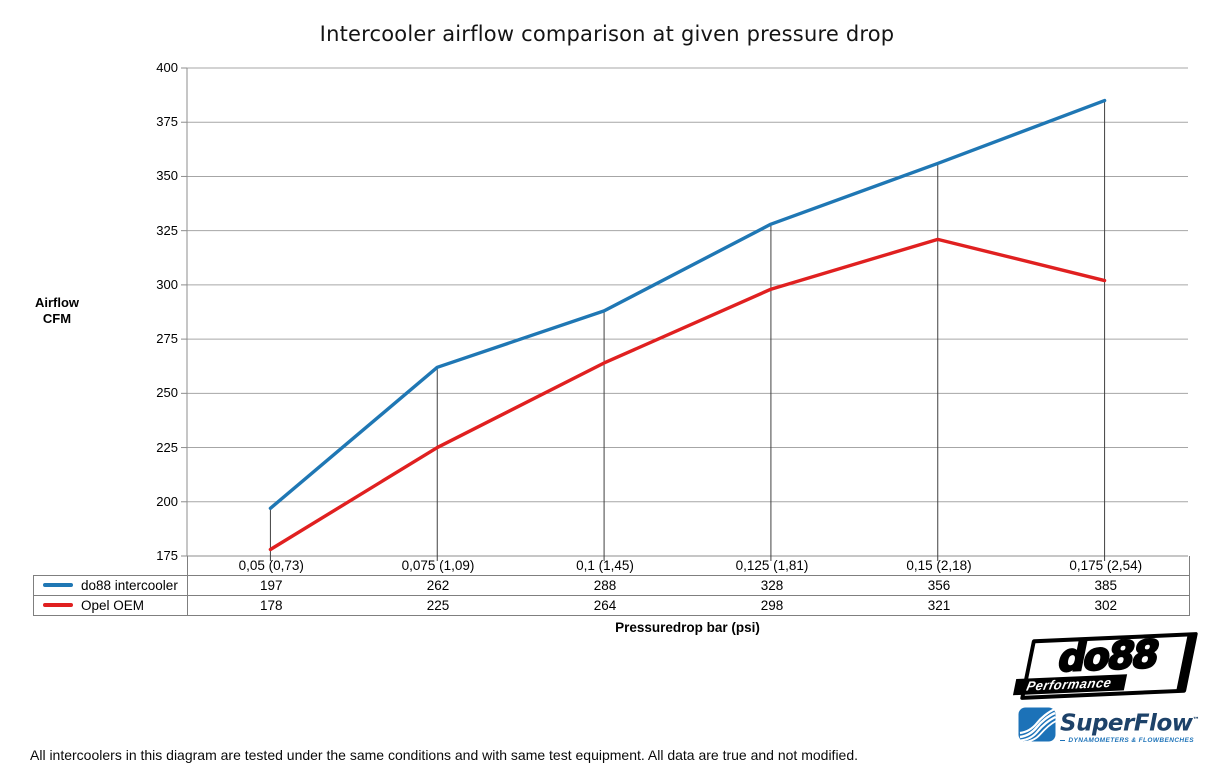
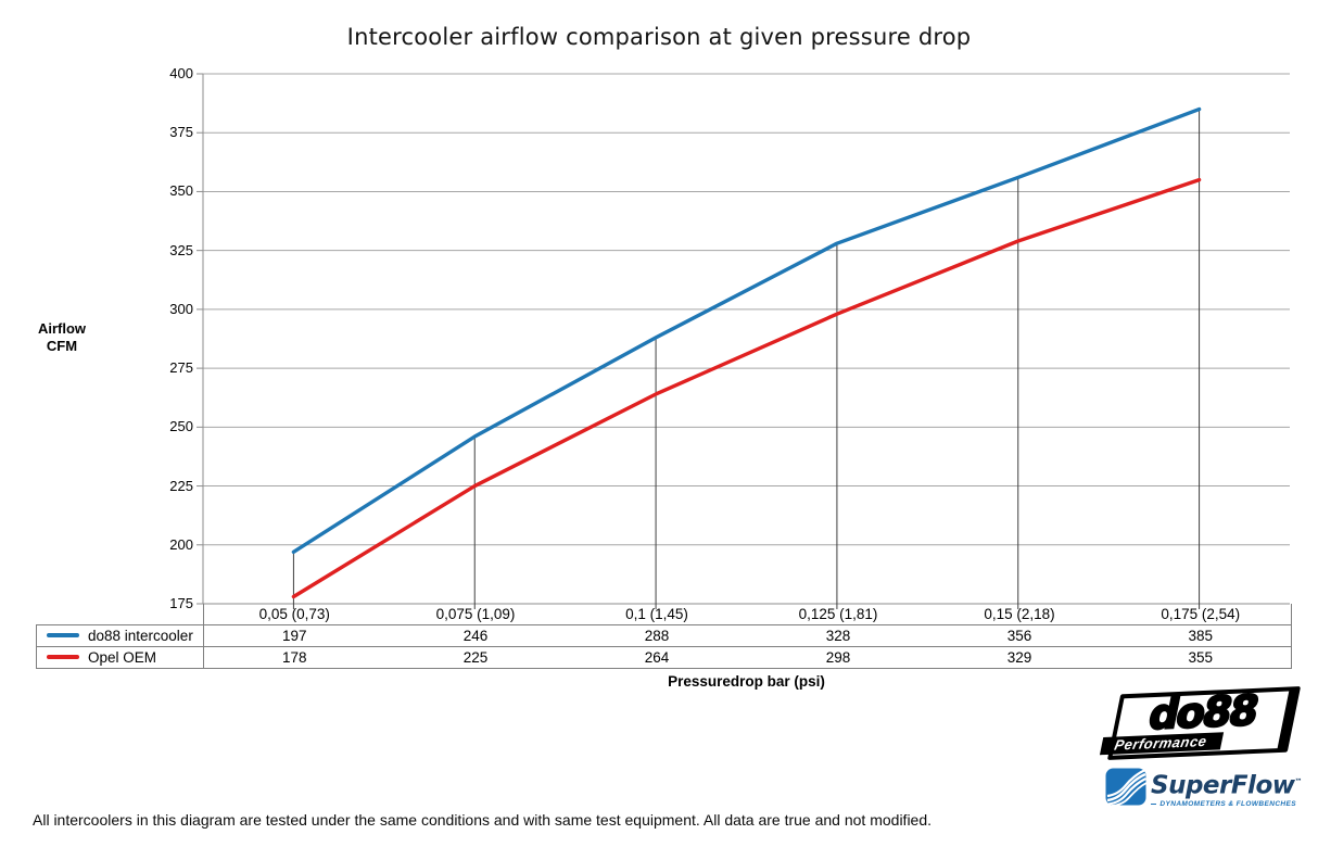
do88 intercooler/0,075 (1,09): 262 -> 246
Opel OEM/0,15 (2,18): 321 -> 329
Opel OEM/0,175 (2,54): 302 -> 355
